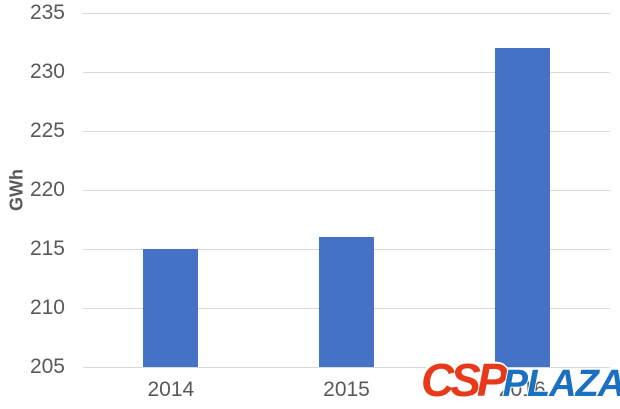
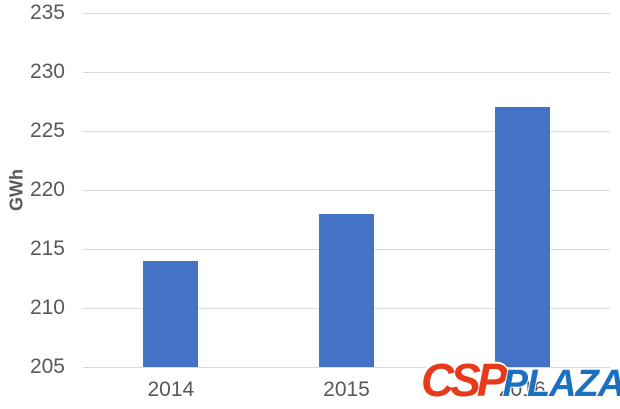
2014: 215 -> 214
2015: 216 -> 218
2016: 232 -> 227
